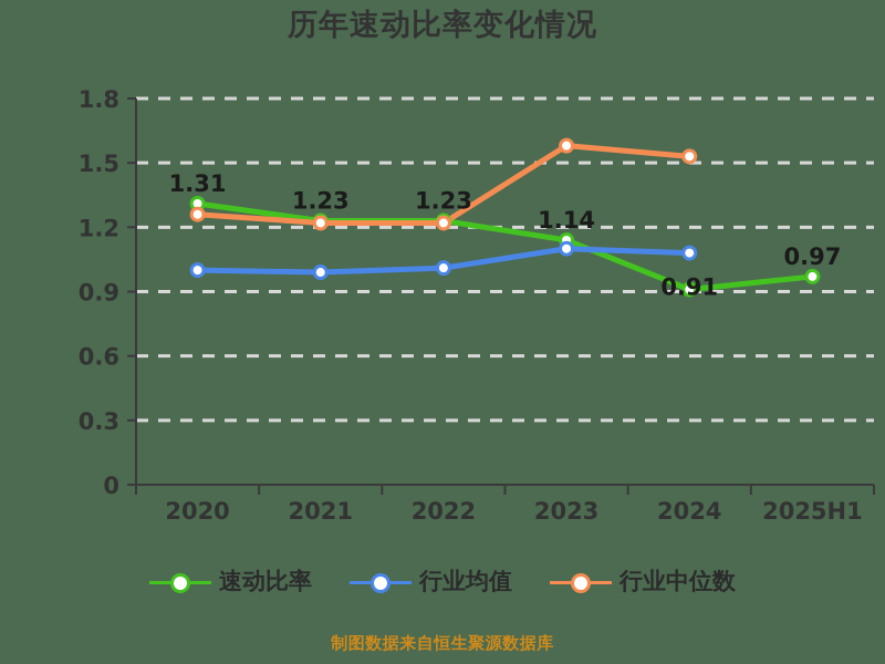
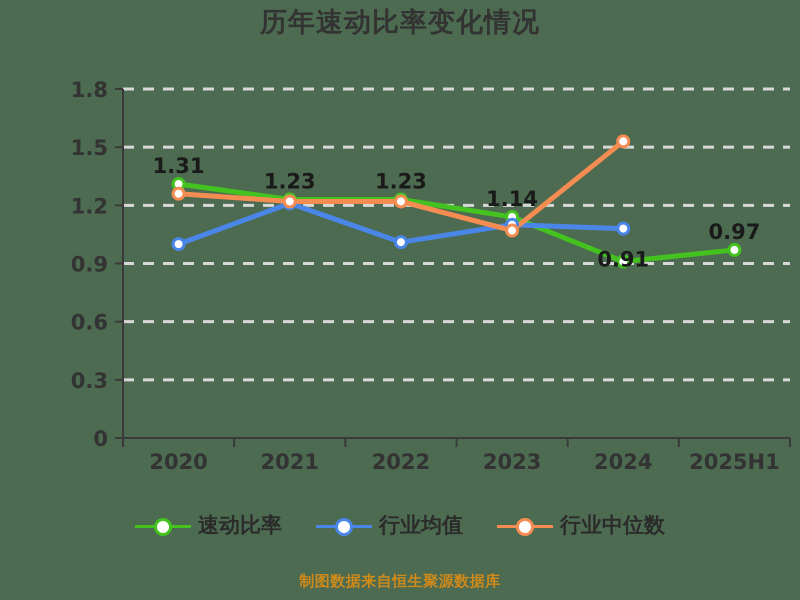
行业均值/2021: 0.99 -> 1.21
行业中位数/2023: 1.58 -> 1.07
